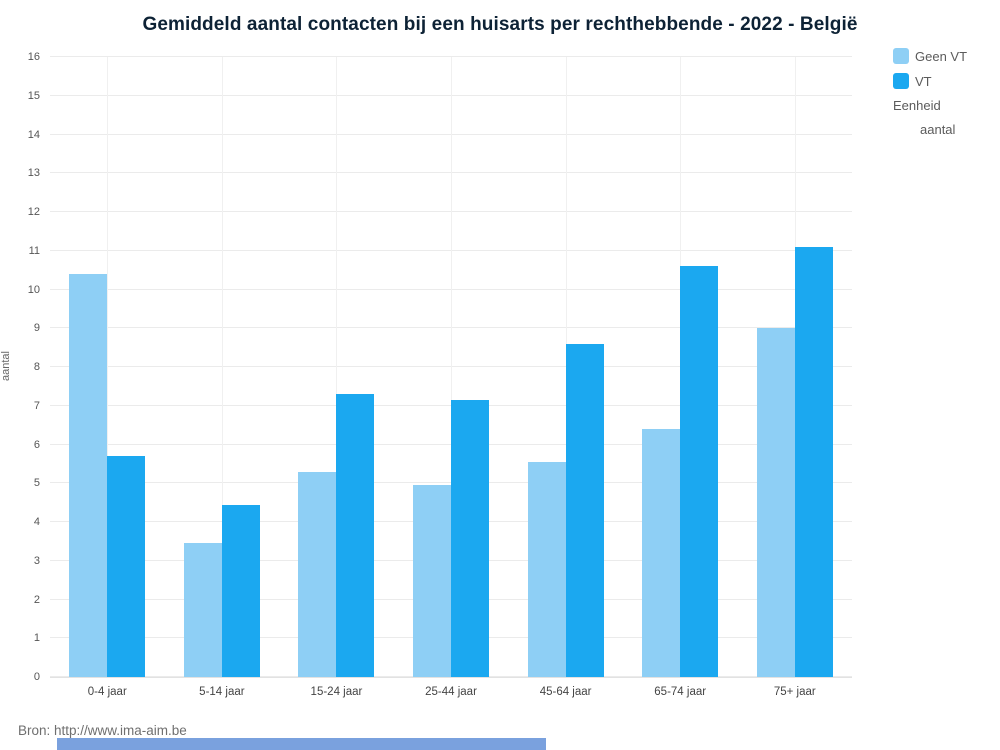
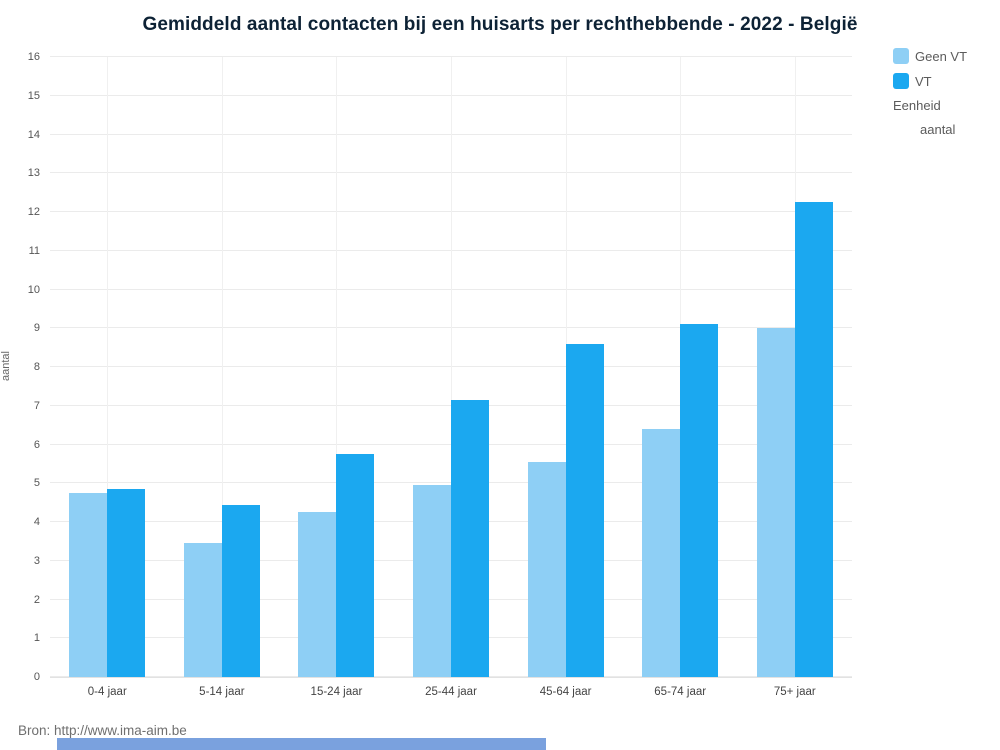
Geen VT/0-4 jaar: 10.4 -> 4.8
VT/0-4 jaar: 5.7 -> 4.8
Geen VT/15-24 jaar: 5.3 -> 4.2
VT/15-24 jaar: 7.3 -> 5.8
VT/65-74 jaar: 10.6 -> 9.1
VT/75+ jaar: 11.1 -> 12.2
